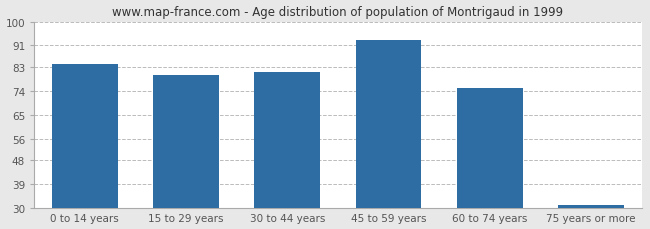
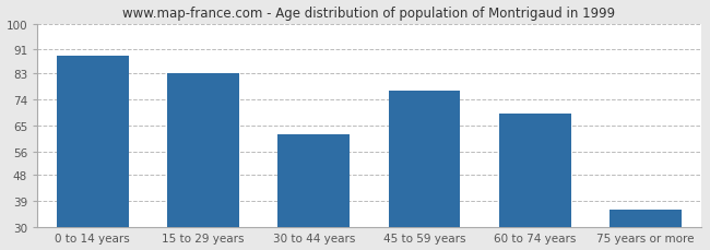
0 to 14 years: 84 -> 89
15 to 29 years: 80 -> 83
30 to 44 years: 81 -> 62
45 to 59 years: 93 -> 77
60 to 74 years: 75 -> 69
75 years or more: 31 -> 36
